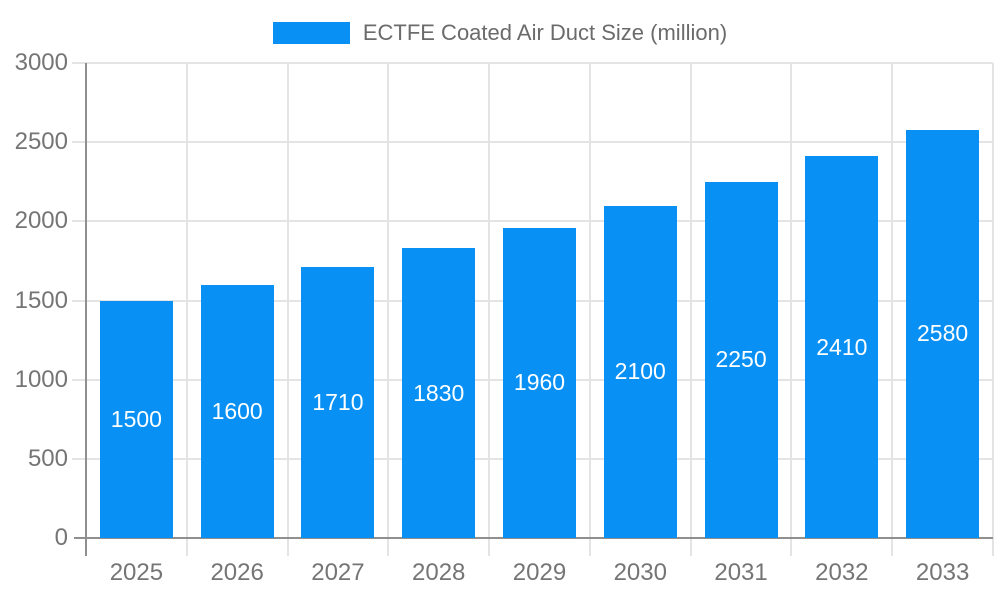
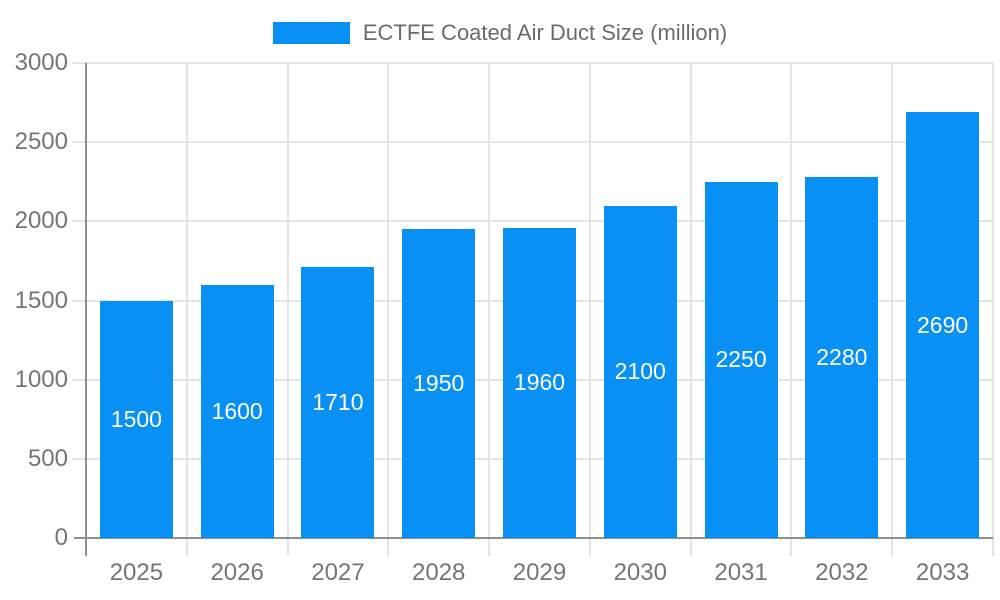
2028: 1830 -> 1950
2032: 2410 -> 2280
2033: 2580 -> 2690
